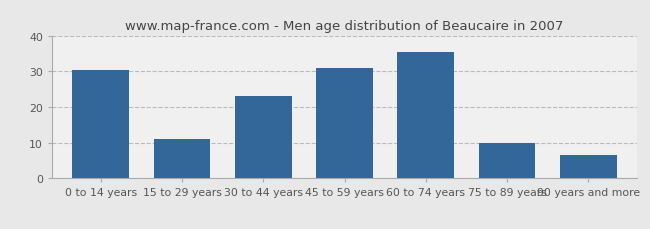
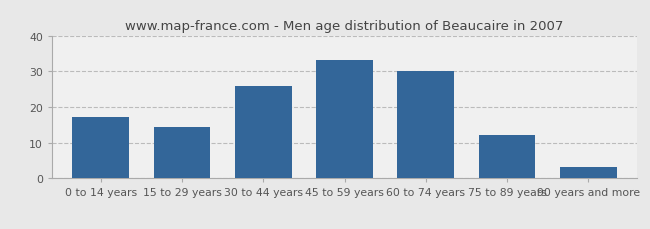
0 to 14 years: 30.5 -> 17.2
15 to 29 years: 11.0 -> 14.3
30 to 44 years: 23.0 -> 26.0
45 to 59 years: 31.0 -> 33.3
60 to 74 years: 35.5 -> 30.1
75 to 89 years: 10.0 -> 12.2
90 years and more: 6.5 -> 3.1
